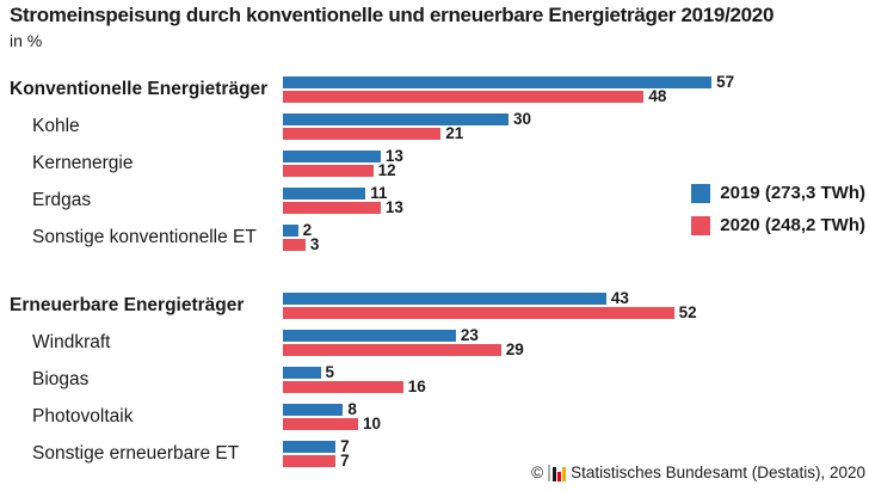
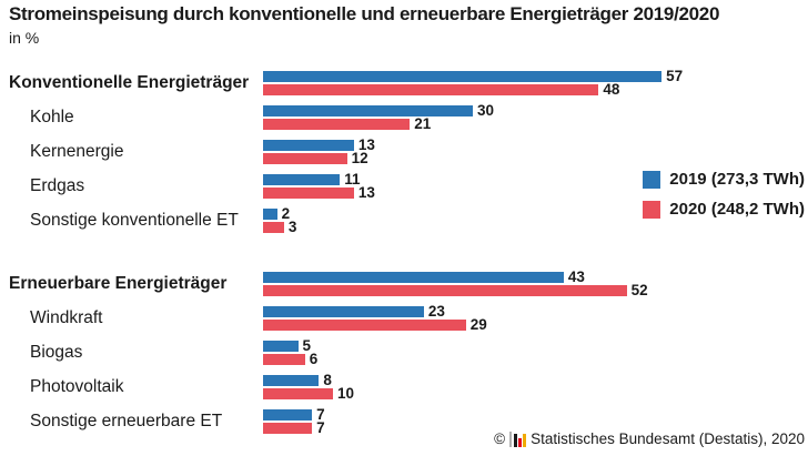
2020 (248,2 TWh)/Biogas: 16 -> 6
